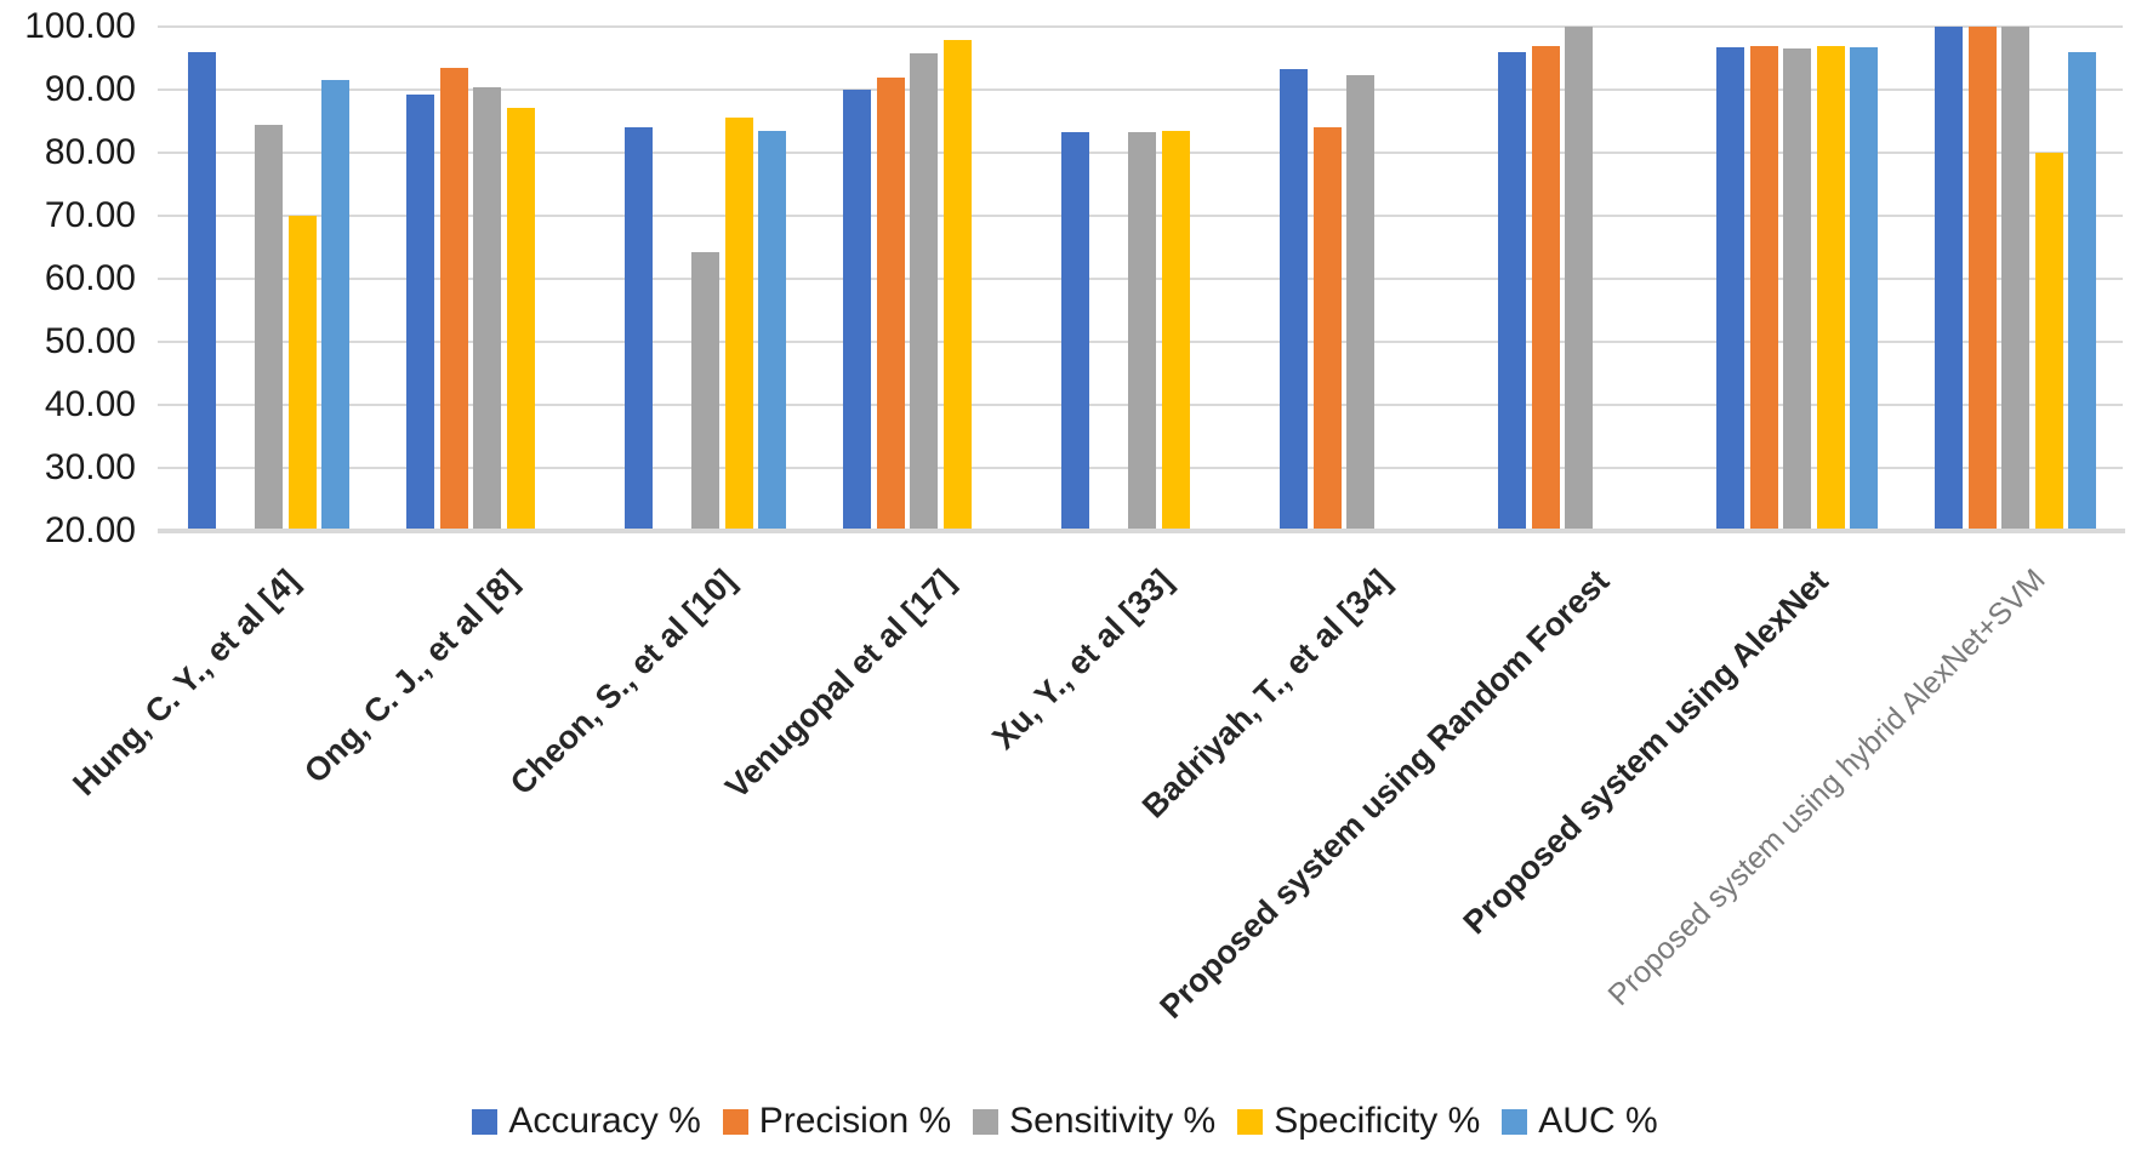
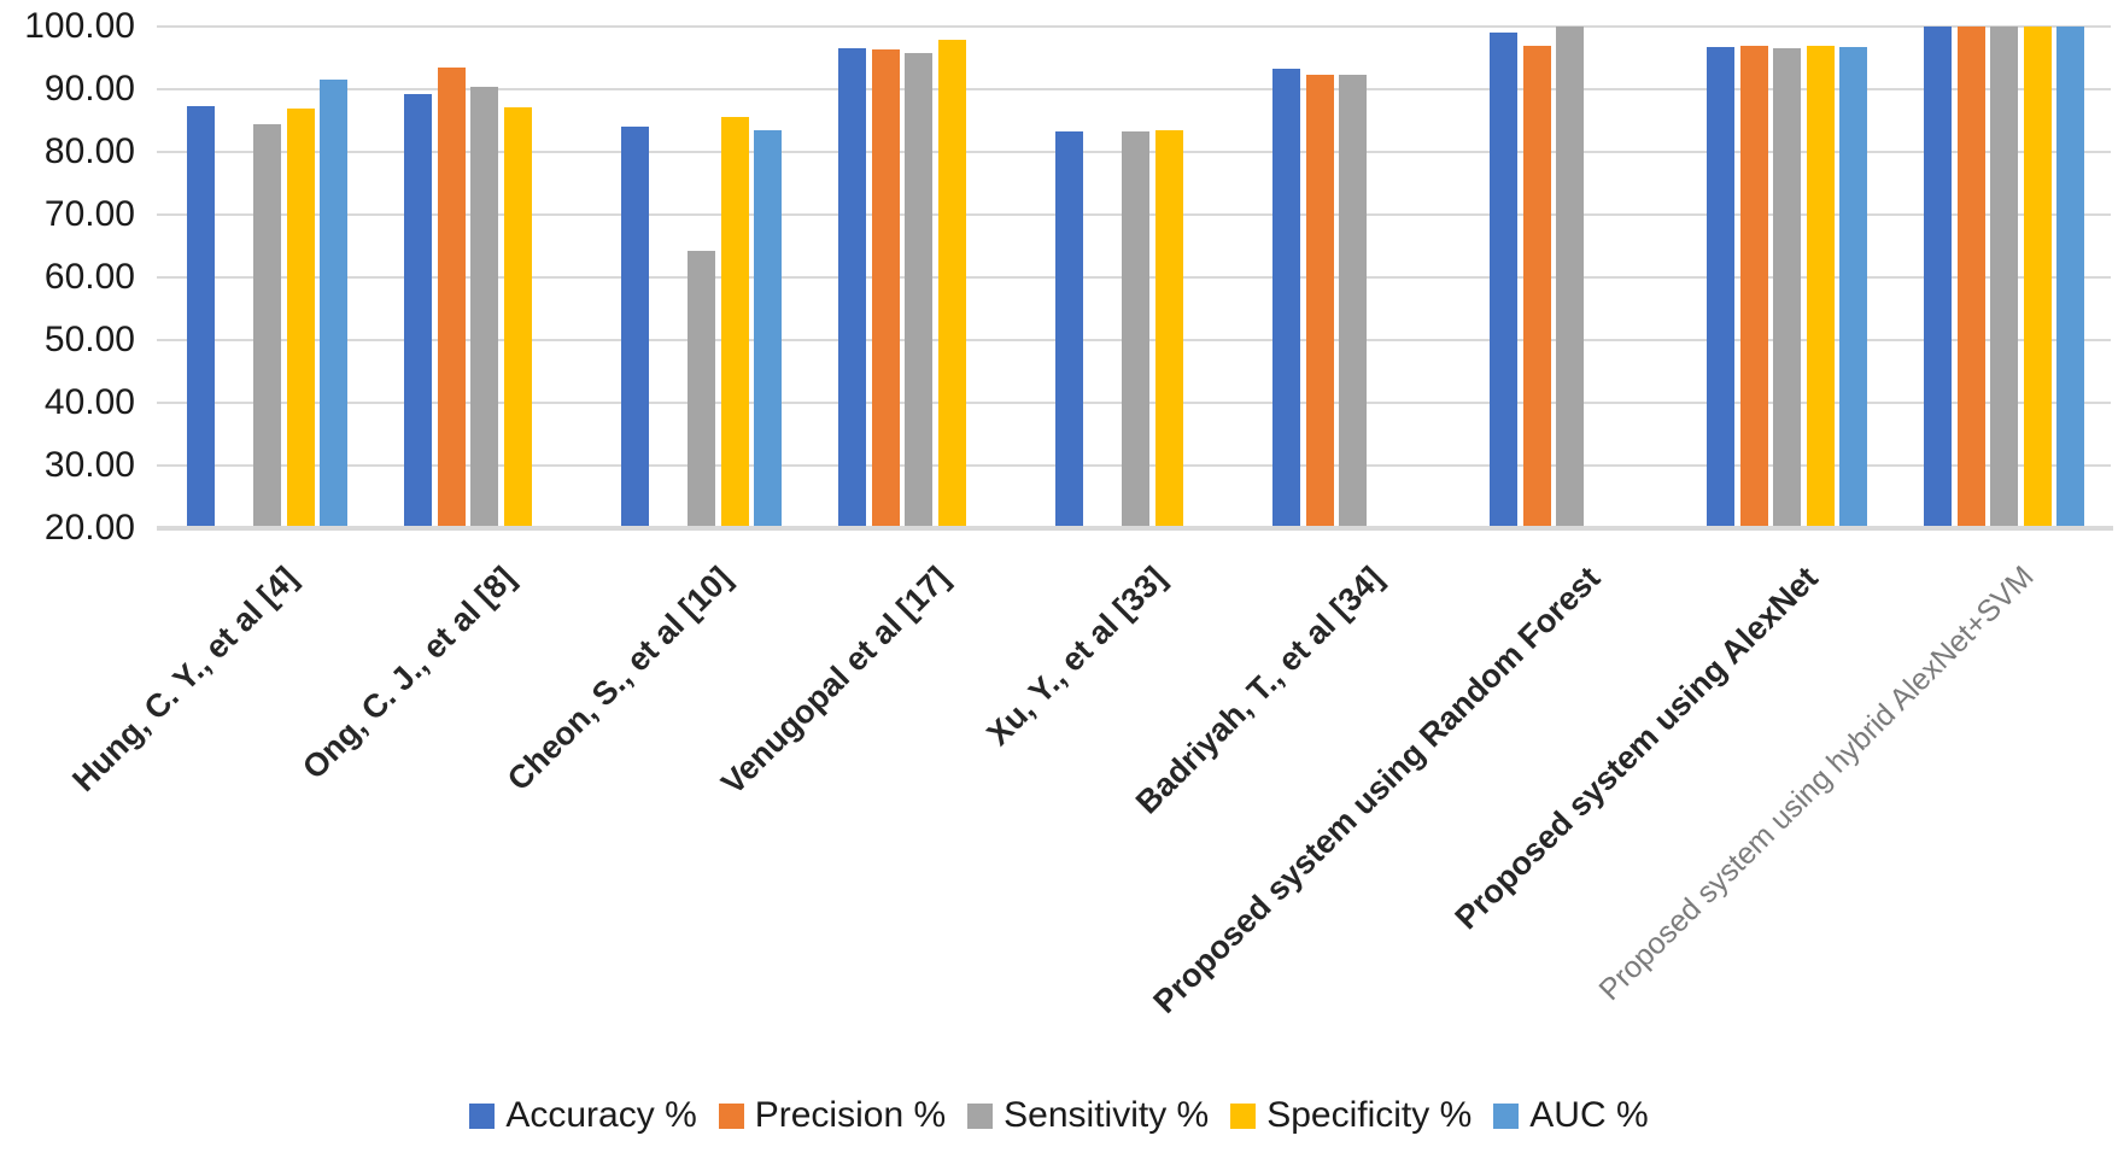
Accuracy %/Hung, C. Y., et al [4]: 96 -> 87
Specificity %/Hung, C. Y., et al [4]: 70 -> 87
Accuracy %/Venugopal et al [17]: 90 -> 96
Precision %/Venugopal et al [17]: 92 -> 96
Precision %/Badriyah, T., et al [34]: 84 -> 92
Accuracy %/Proposed system using Random Forest: 96 -> 99
Specificity %/Proposed system using hybrid AlexNet+SVM: 80 -> 100
AUC %/Proposed system using hybrid AlexNet+SVM: 96 -> 100
